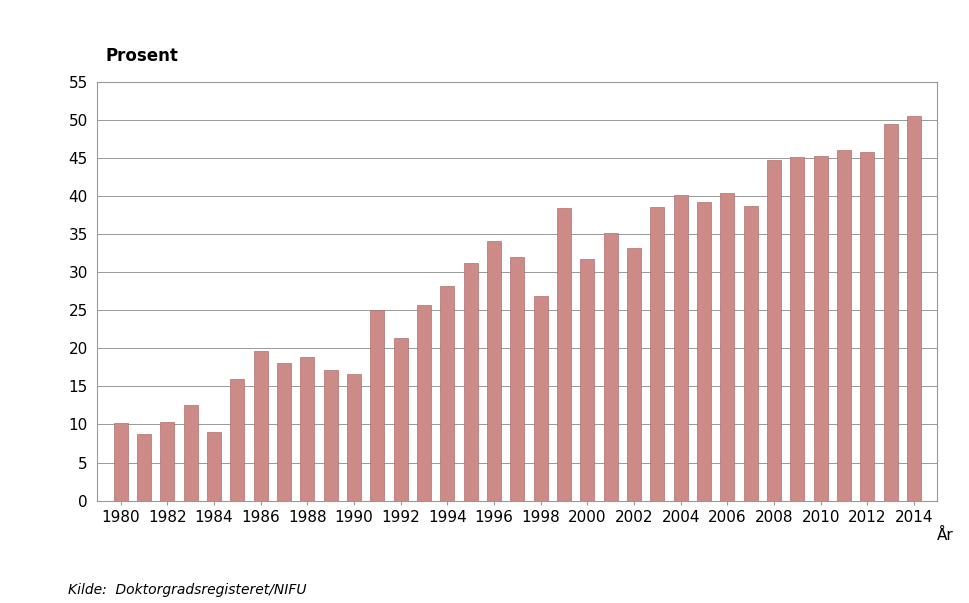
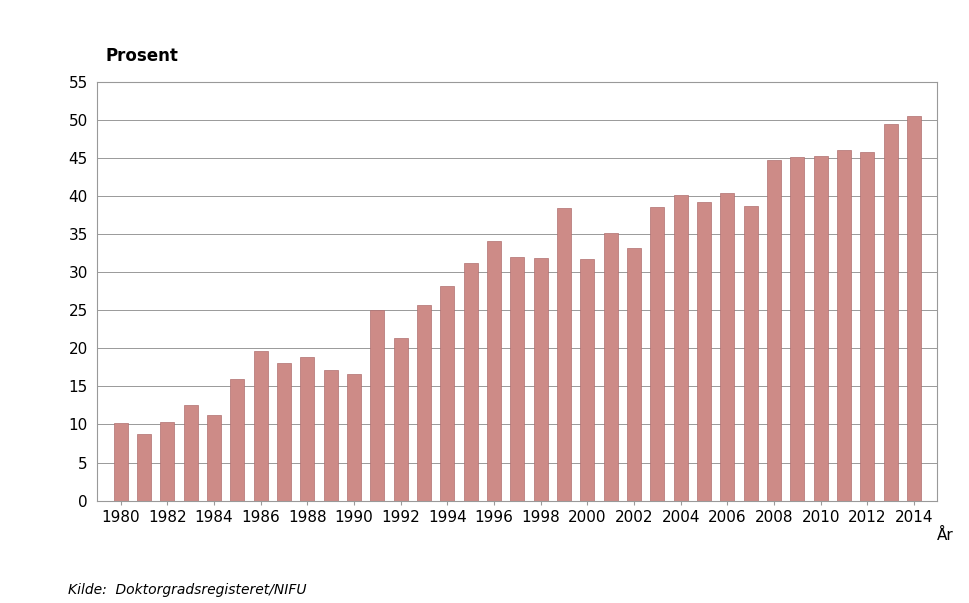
1984: 9.0 -> 11.2
1998: 26.8 -> 31.8
